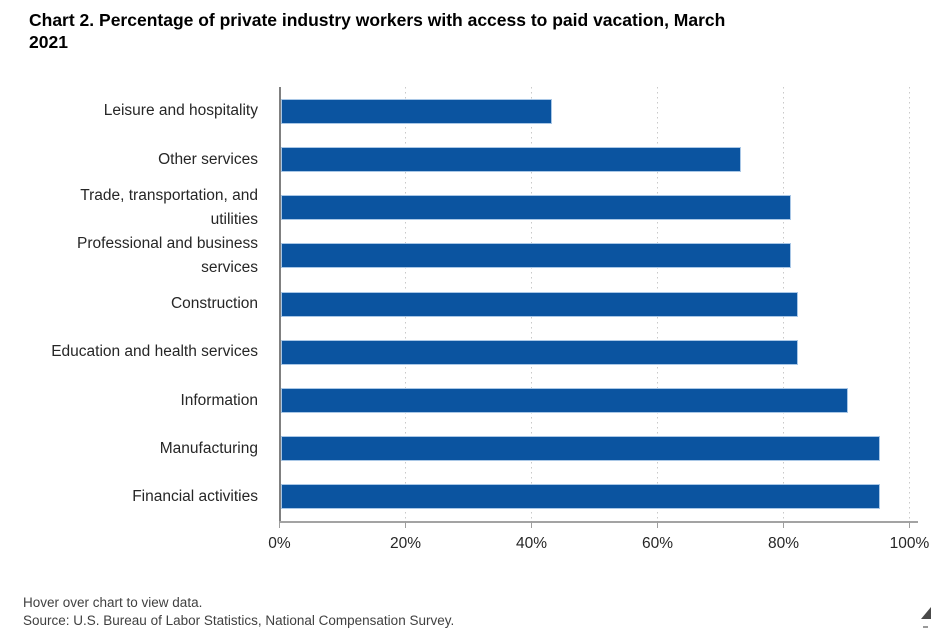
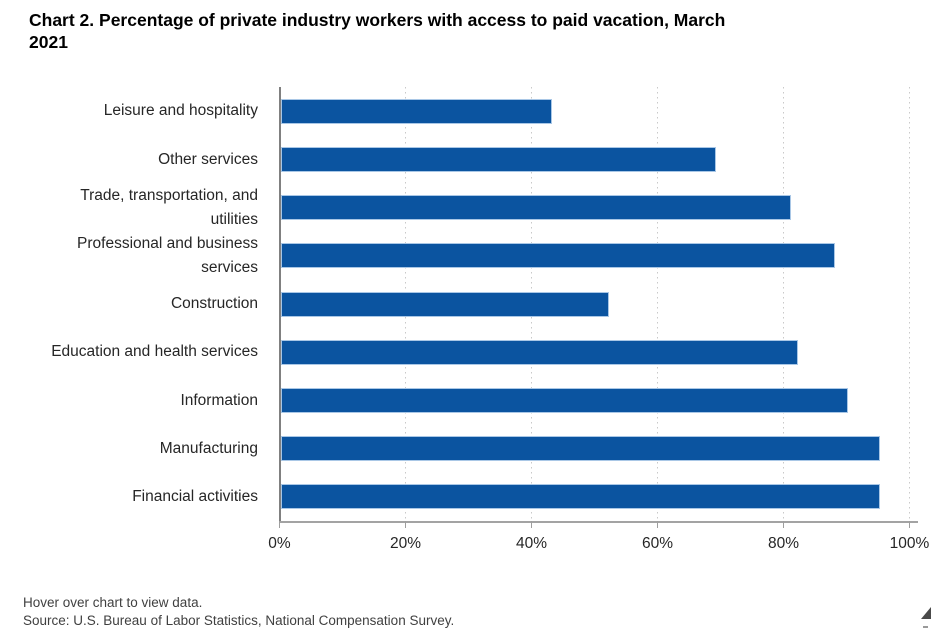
Other services: 73% -> 69%
Professional and business services: 81% -> 88%
Construction: 82% -> 52%
